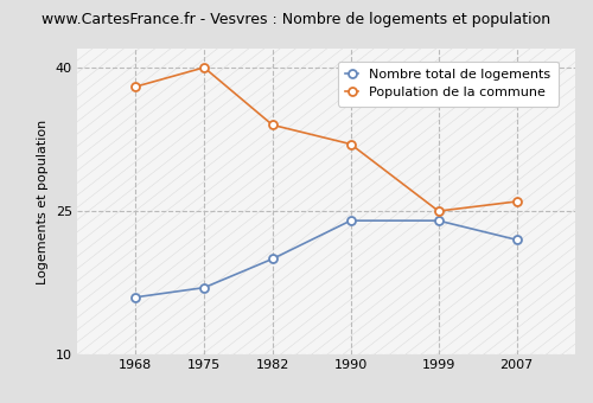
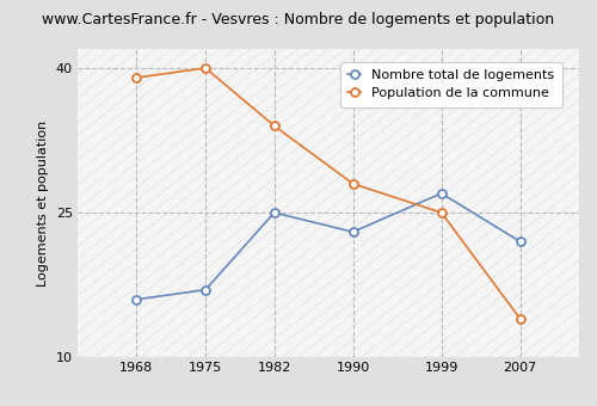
Population de la commune/1968: 38 -> 39
Nombre total de logements/1982: 20 -> 25
Nombre total de logements/1990: 24 -> 23
Population de la commune/1990: 32 -> 28
Nombre total de logements/1999: 24 -> 27
Population de la commune/2007: 26 -> 14
